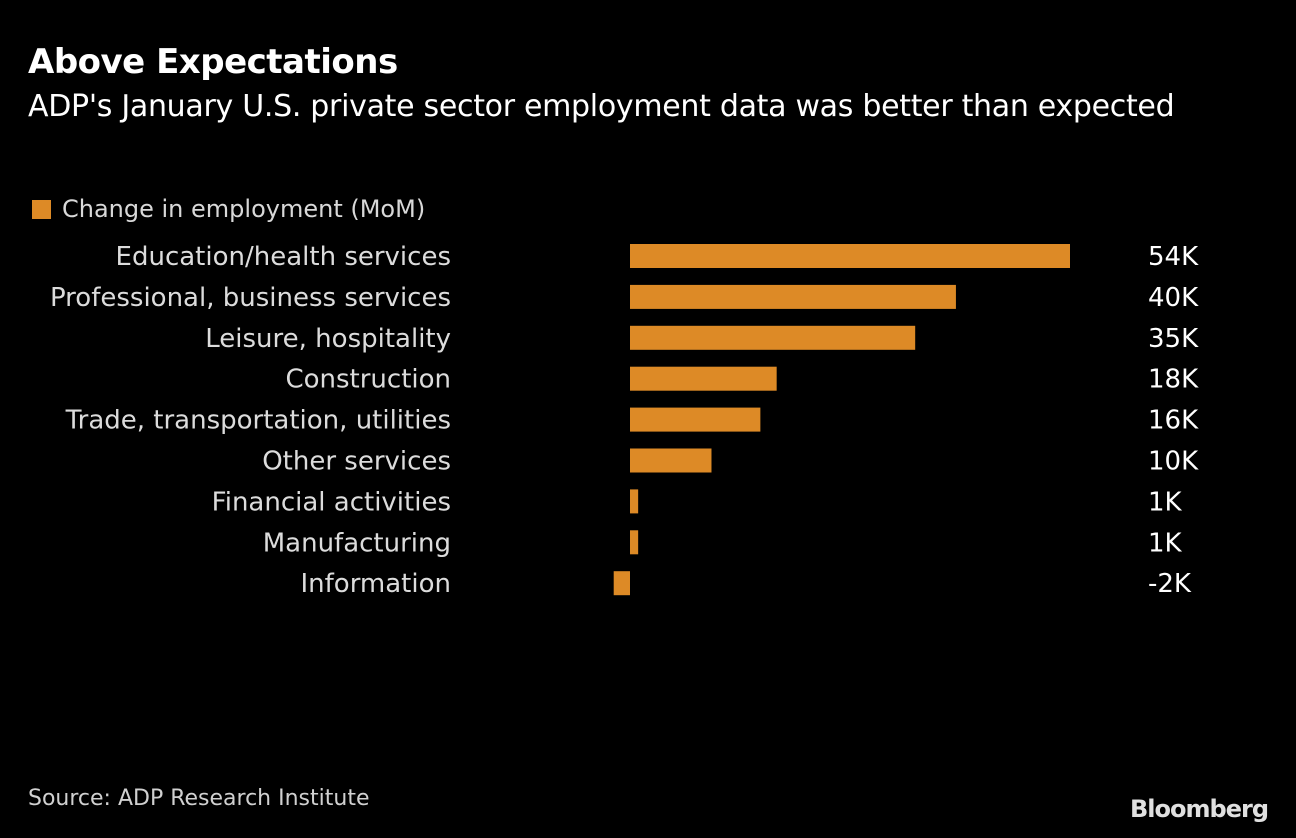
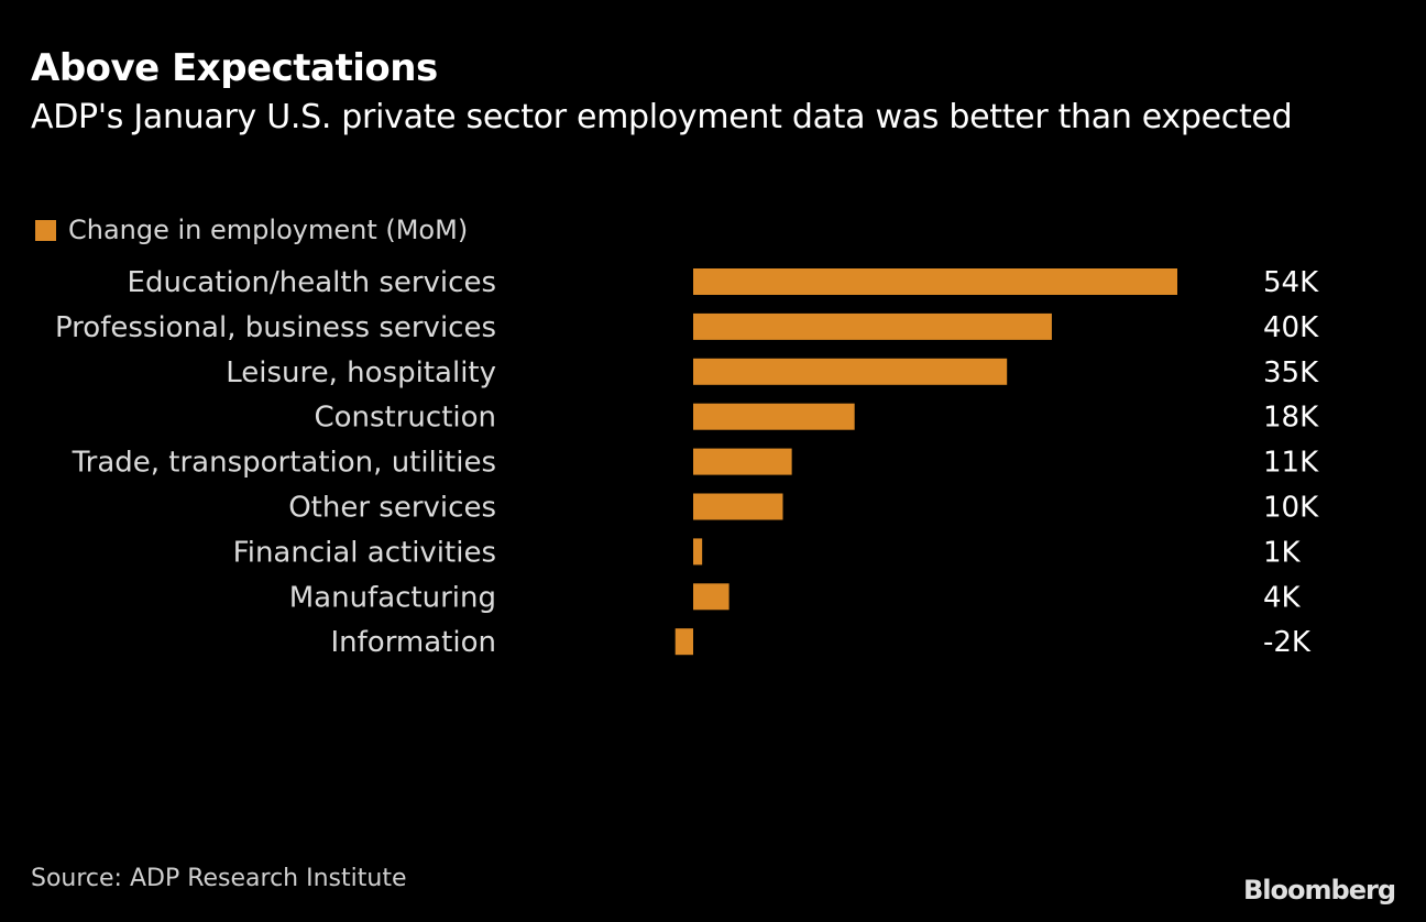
Trade, transportation, utilities: 16K -> 11K
Manufacturing: 1K -> 4K
